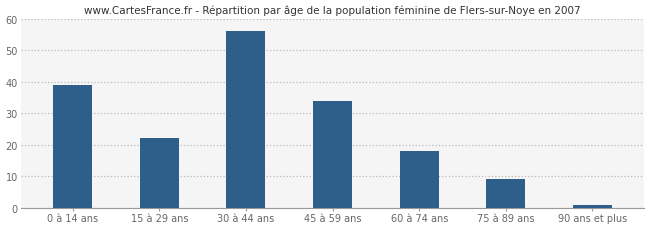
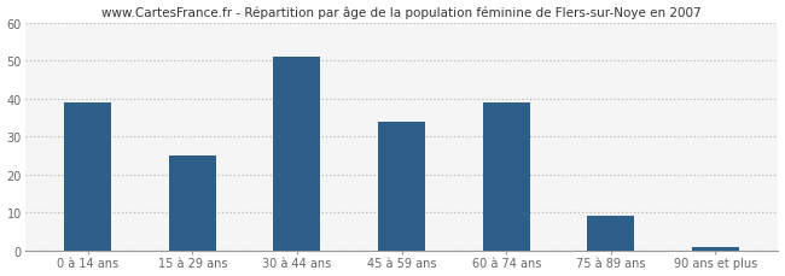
15 à 29 ans: 22 -> 25
30 à 44 ans: 56 -> 51
60 à 74 ans: 18 -> 39
